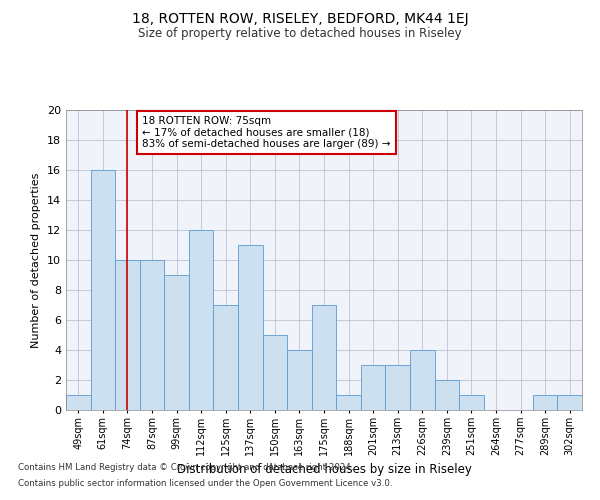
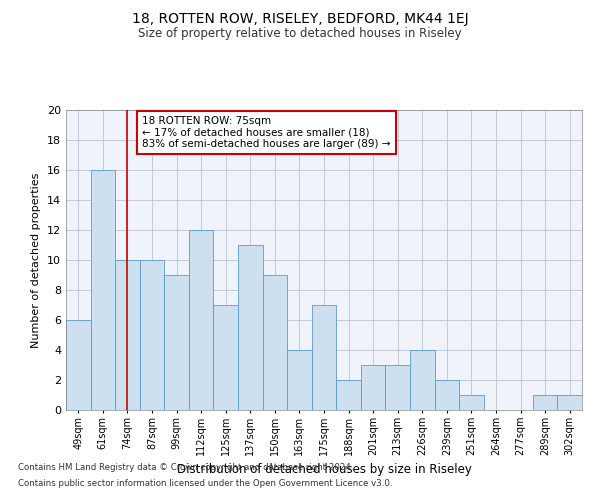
49sqm: 1 -> 6
150sqm: 5 -> 9
188sqm: 1 -> 2
